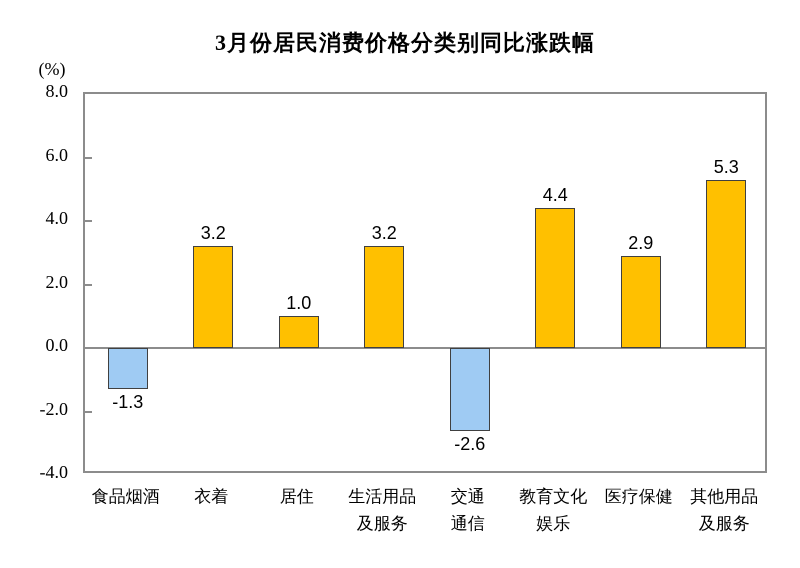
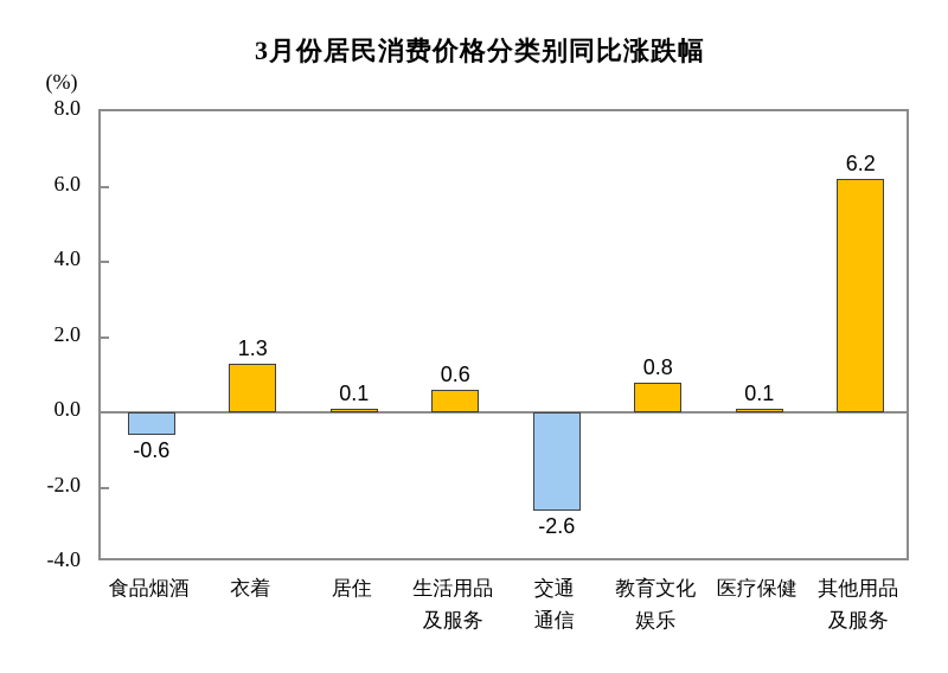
食品烟酒: -1.3 -> -0.6
衣着: 3.2 -> 1.3
居住: 1.0 -> 0.1
生活用品及服务: 3.2 -> 0.6
教育文化娱乐: 4.4 -> 0.8
医疗保健: 2.9 -> 0.1
其他用品及服务: 5.3 -> 6.2
